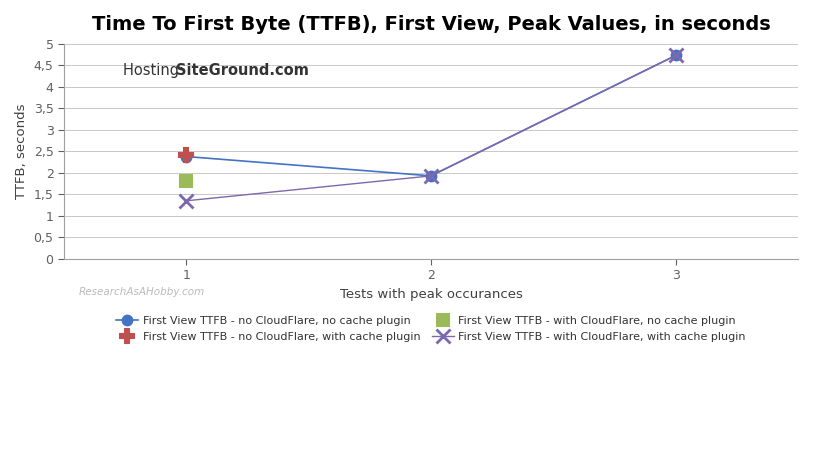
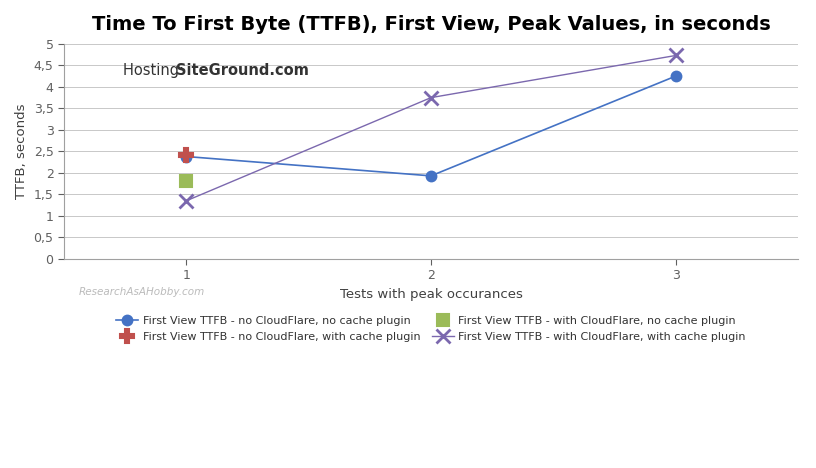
First View TTFB - with CloudFlare, with cache plugin/2: 1,93 -> 3,75
First View TTFB - no CloudFlare, no cache plugin/3: 4,73 -> 4,25
